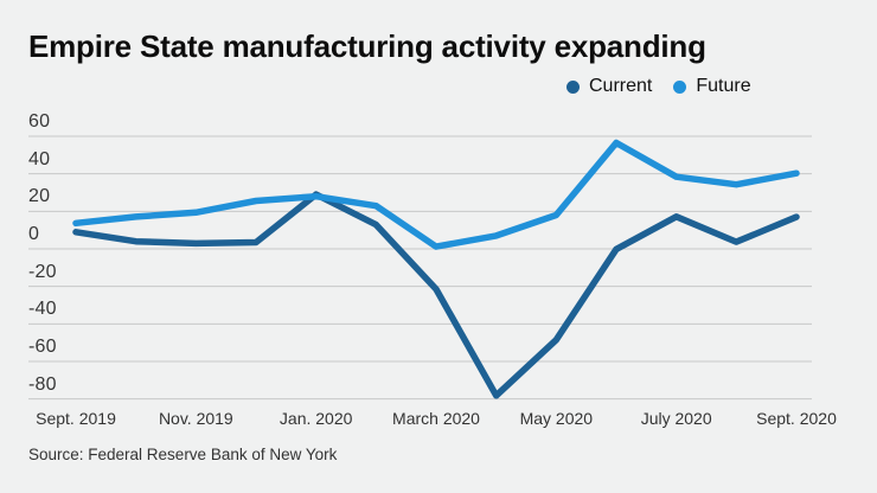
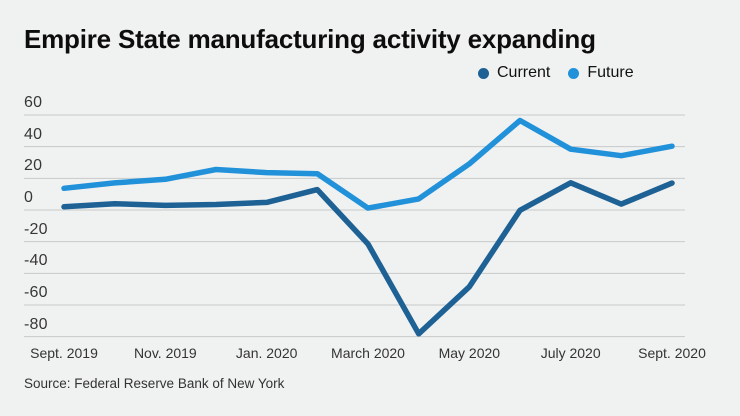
Current/Sept. 2019: 9 -> 2
Current/Jan. 2020: 29 -> 5
Future/Jan. 2020: 28 -> 24
Future/May 2020: 18 -> 29
